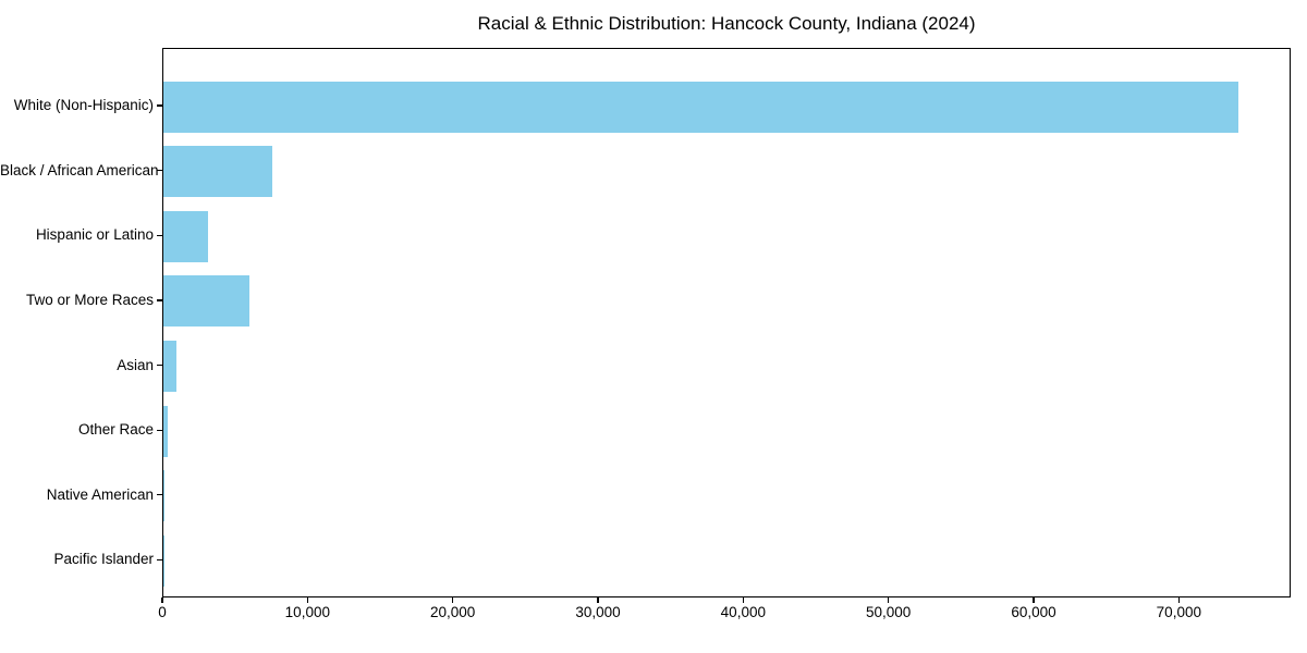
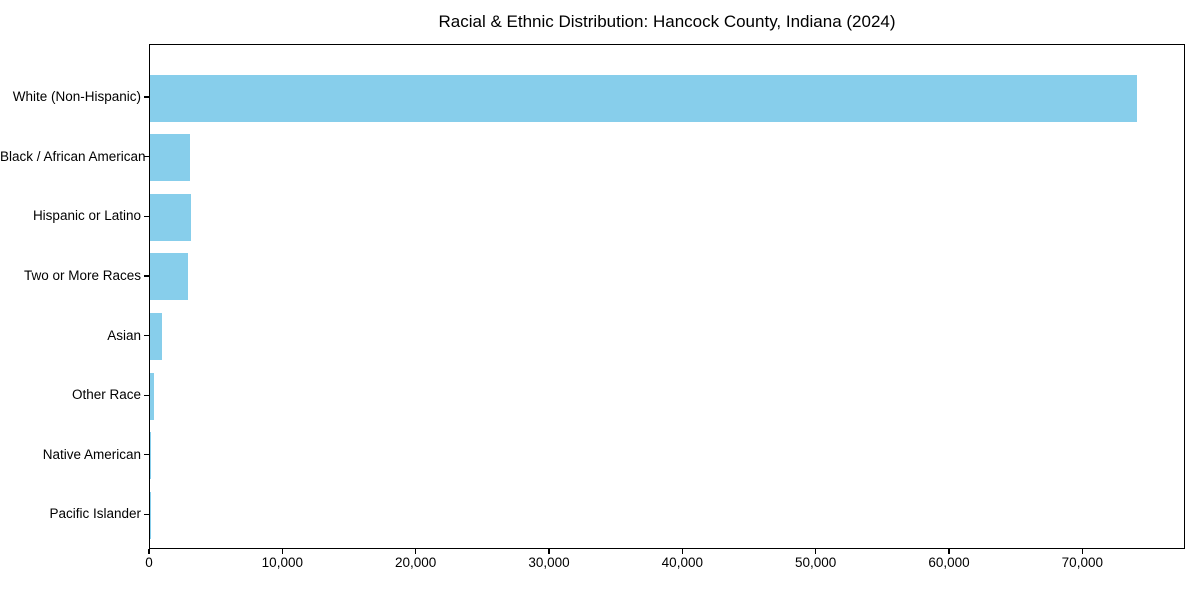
Black / African American: 7500 -> 3000
Two or More Races: 5900 -> 2800
